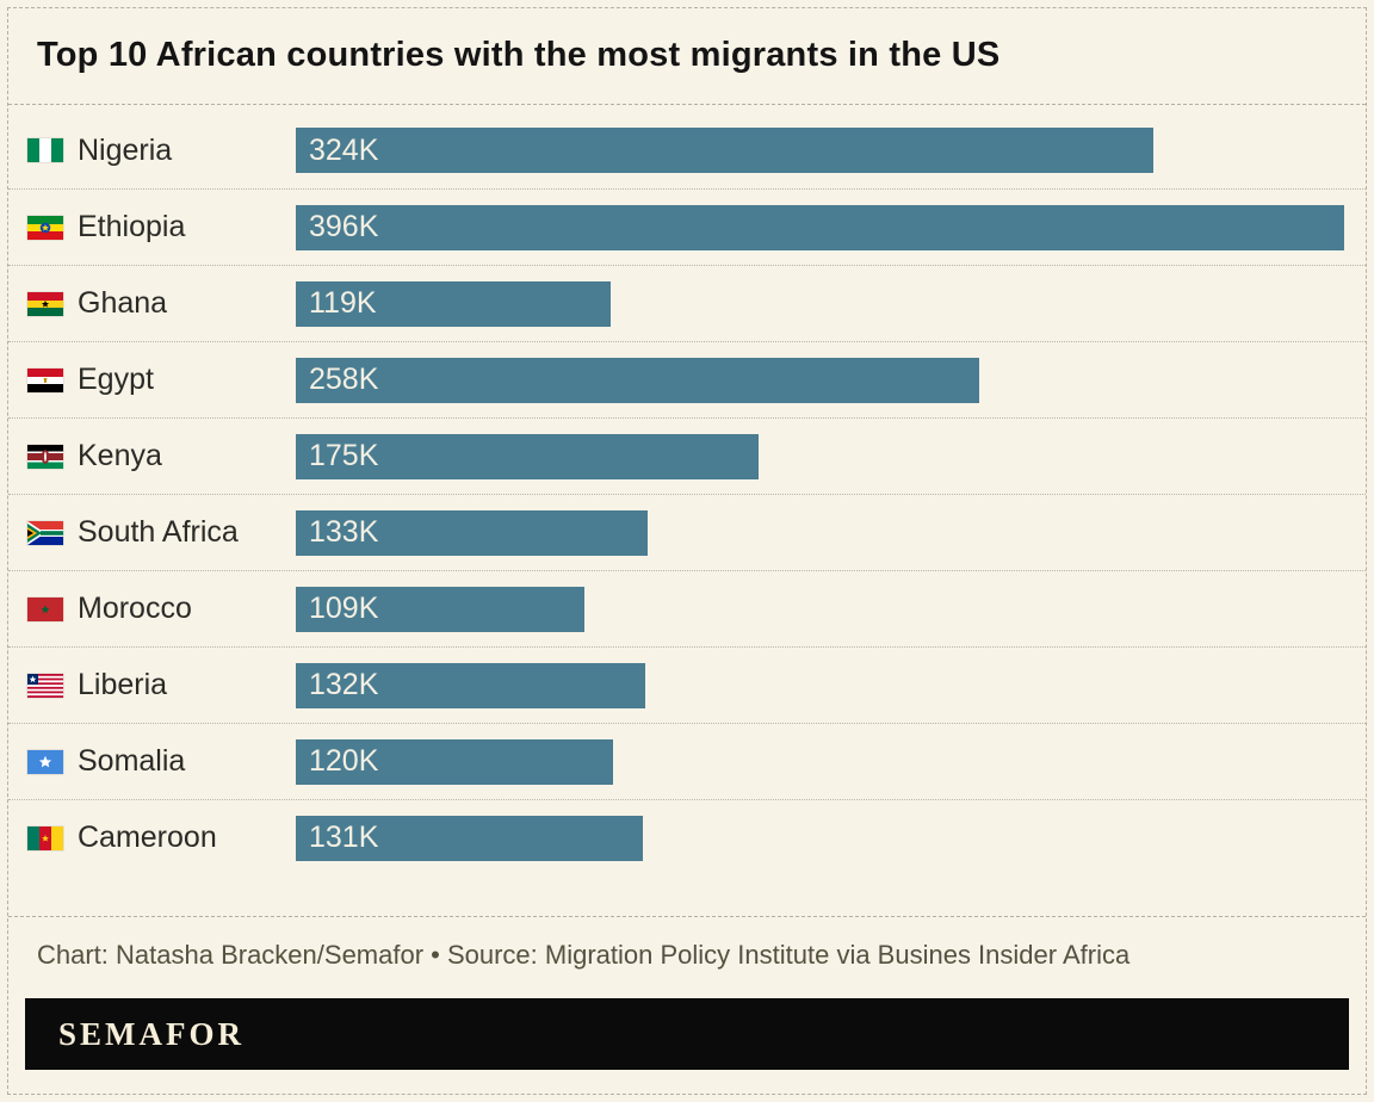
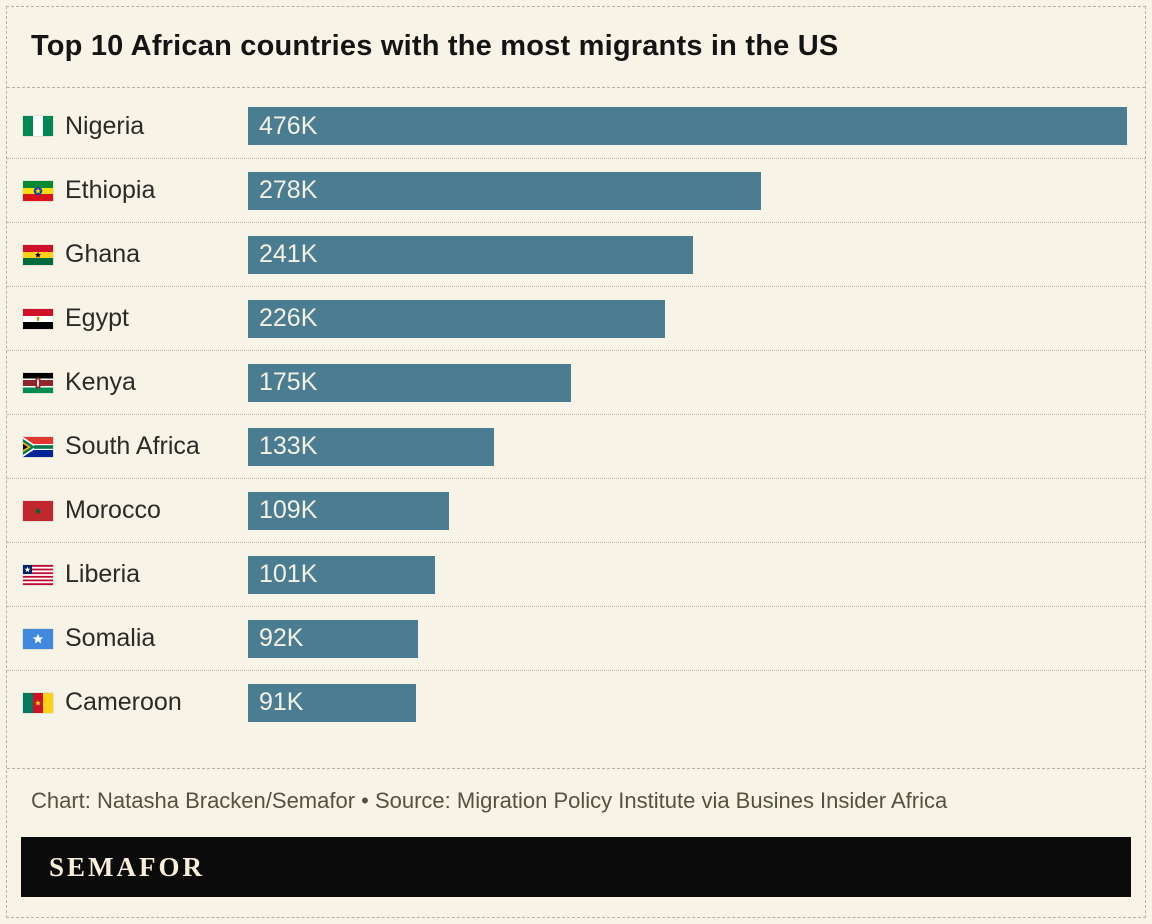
Nigeria: 324K -> 476K
Ethiopia: 396K -> 278K
Ghana: 119K -> 241K
Egypt: 258K -> 226K
Liberia: 132K -> 101K
Somalia: 120K -> 92K
Cameroon: 131K -> 91K
